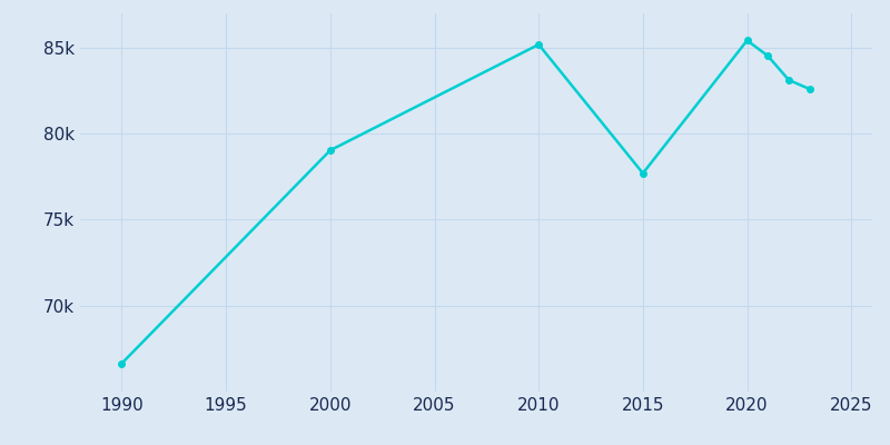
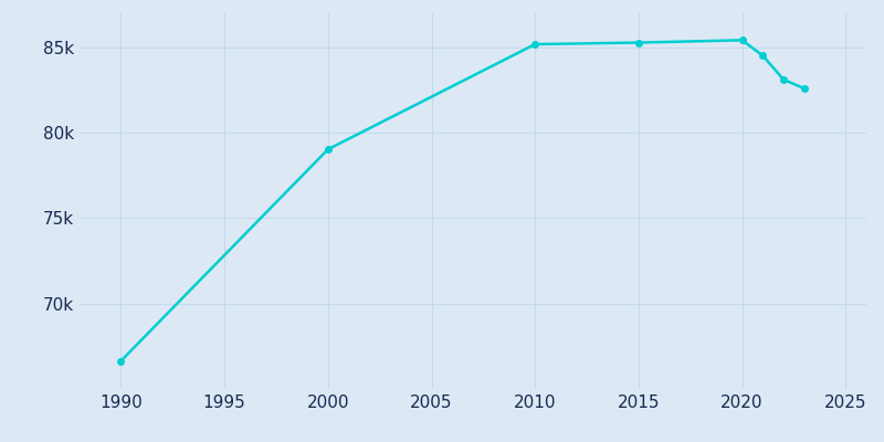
2015: 77.7k -> 85.3k
